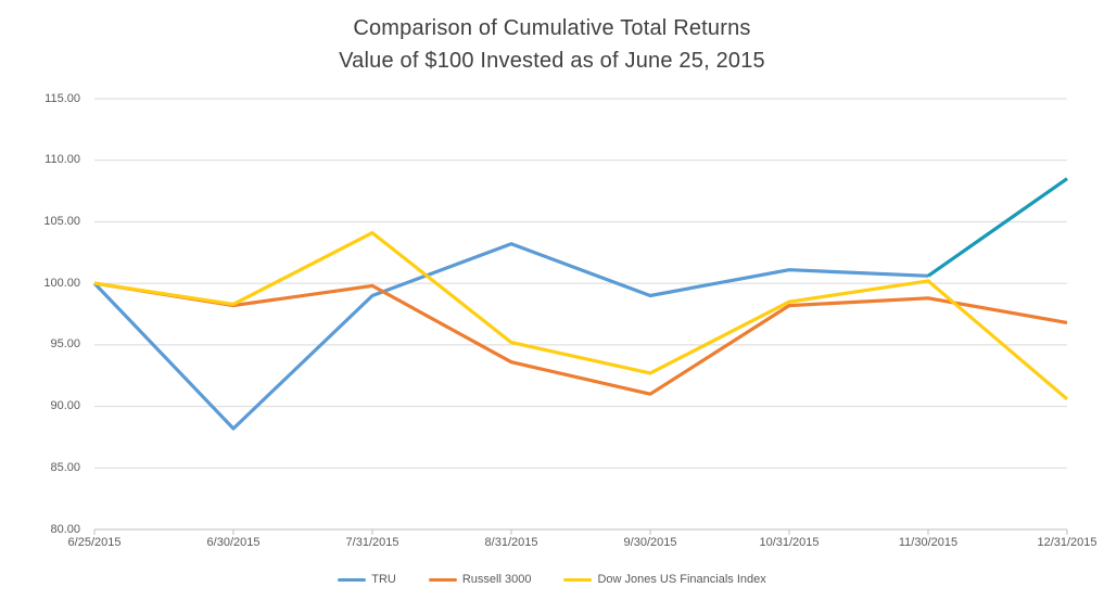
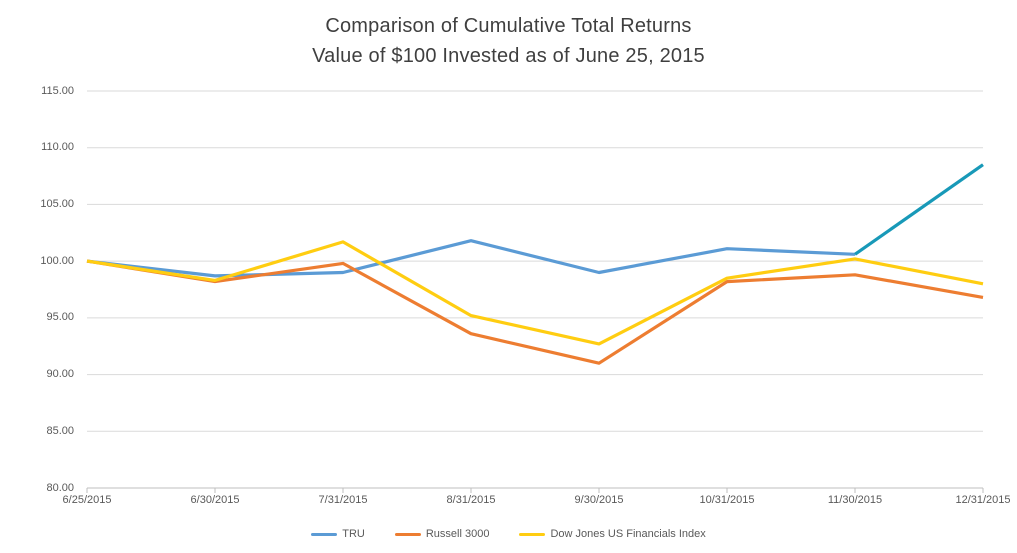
TRU/6/30/2015: 88.2 -> 98.7
Dow Jones US Financials Index/7/31/2015: 104.1 -> 101.7
TRU/8/31/2015: 103.2 -> 101.8
Dow Jones US Financials Index/12/31/2015: 90.6 -> 98.0
